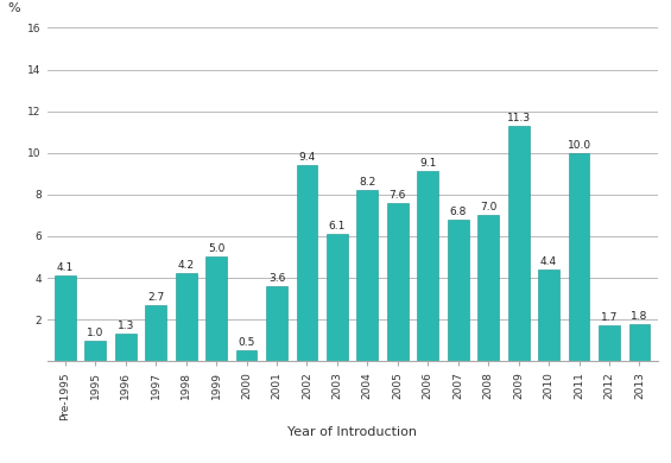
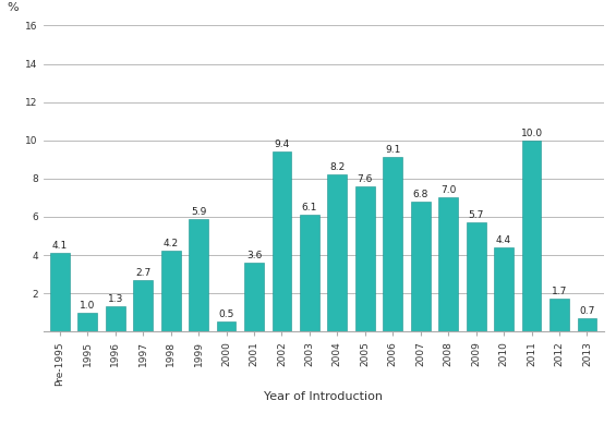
1999: 5.0 -> 5.9
2009: 11.3 -> 5.7
2013: 1.8 -> 0.7
